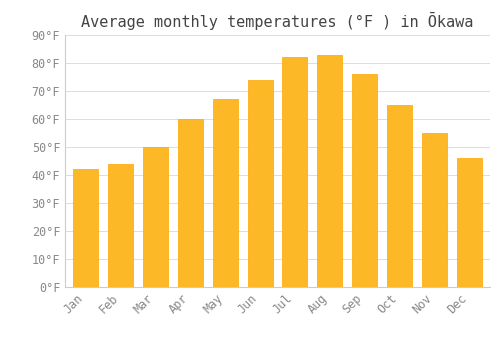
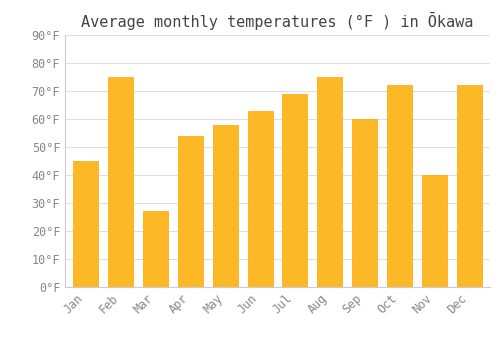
Jan: 42°F -> 45°F
Feb: 44°F -> 75°F
Mar: 50°F -> 27°F
Apr: 60°F -> 54°F
May: 67°F -> 58°F
Jun: 74°F -> 63°F
Jul: 82°F -> 69°F
Aug: 83°F -> 75°F
Sep: 76°F -> 60°F
Oct: 65°F -> 72°F
Nov: 55°F -> 40°F
Dec: 46°F -> 72°F
